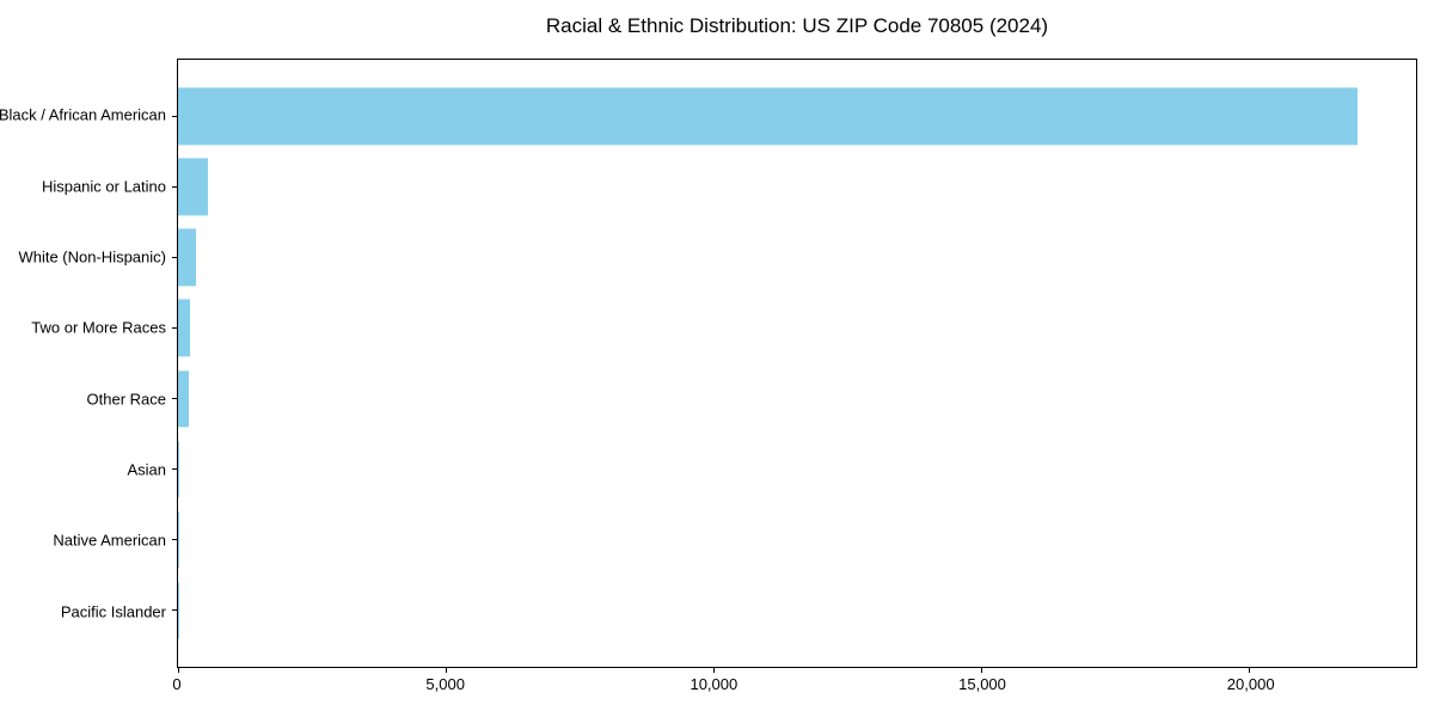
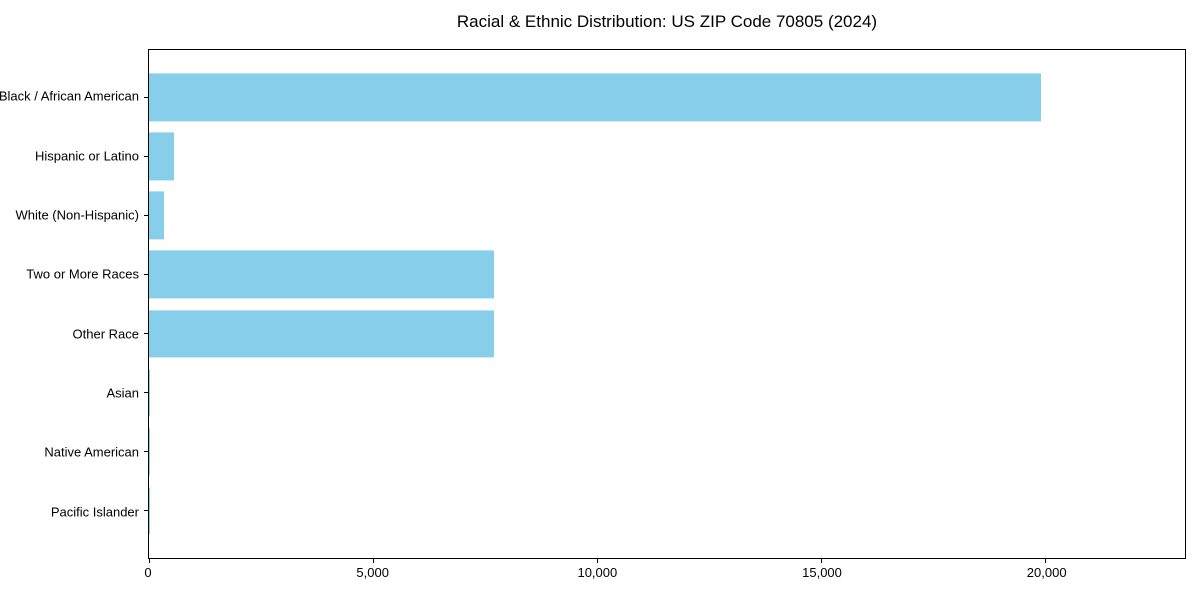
Black / African American: 22000 -> 19900
Two or More Races: 200 -> 7700
Other Race: 200 -> 7700
